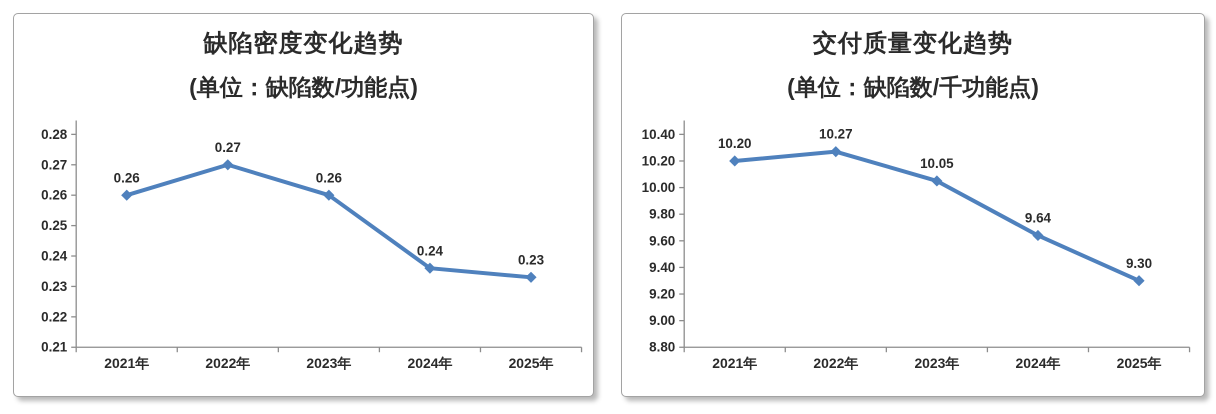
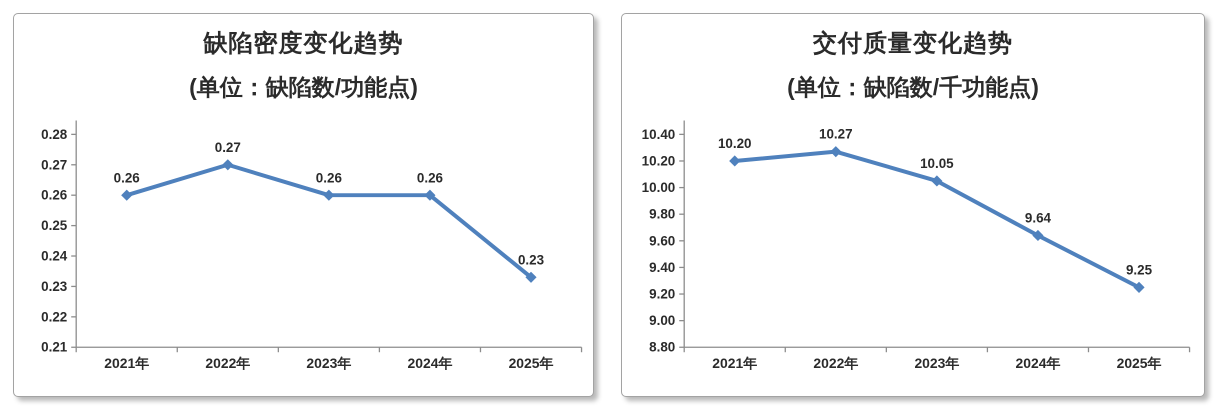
缺陷密度变化趋势/2024年: 0.24 -> 0.26
交付质量变化趋势/2025年: 9.30 -> 9.25
